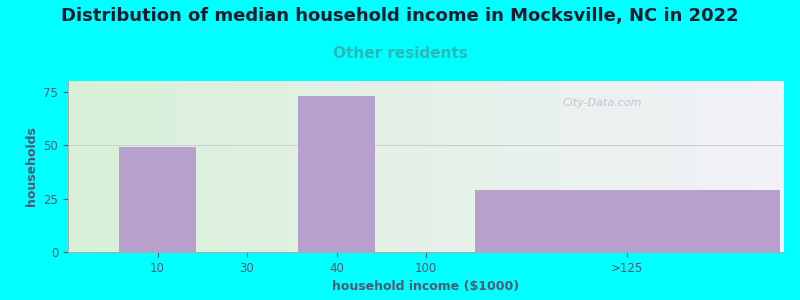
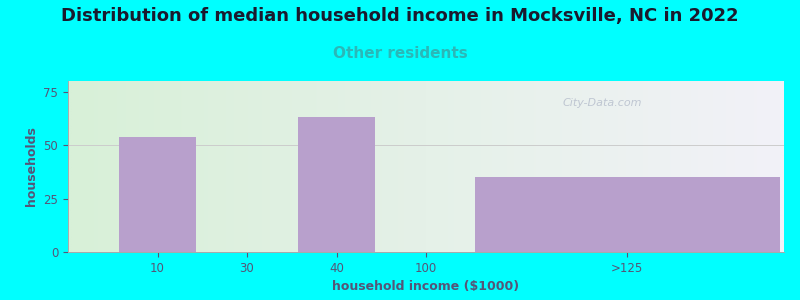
10: 49 -> 54
40: 73 -> 63
>125: 29 -> 35
